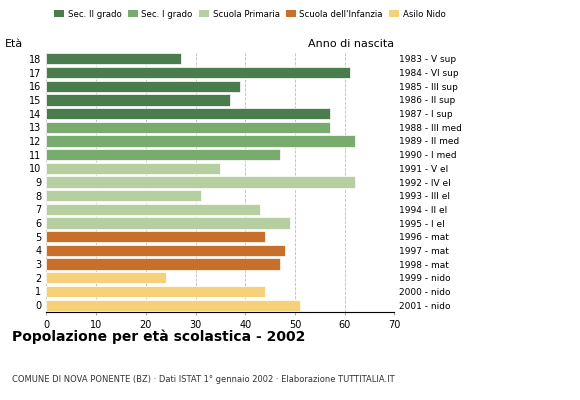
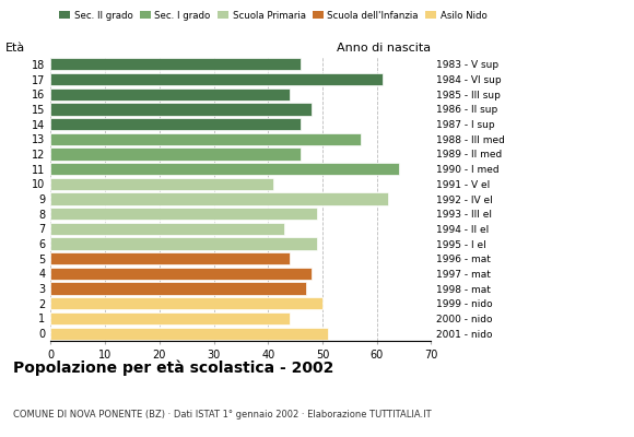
18: 27 -> 46
16: 39 -> 44
15: 37 -> 48
14: 57 -> 46
12: 62 -> 46
11: 47 -> 64
10: 35 -> 41
8: 31 -> 49
2: 24 -> 50
